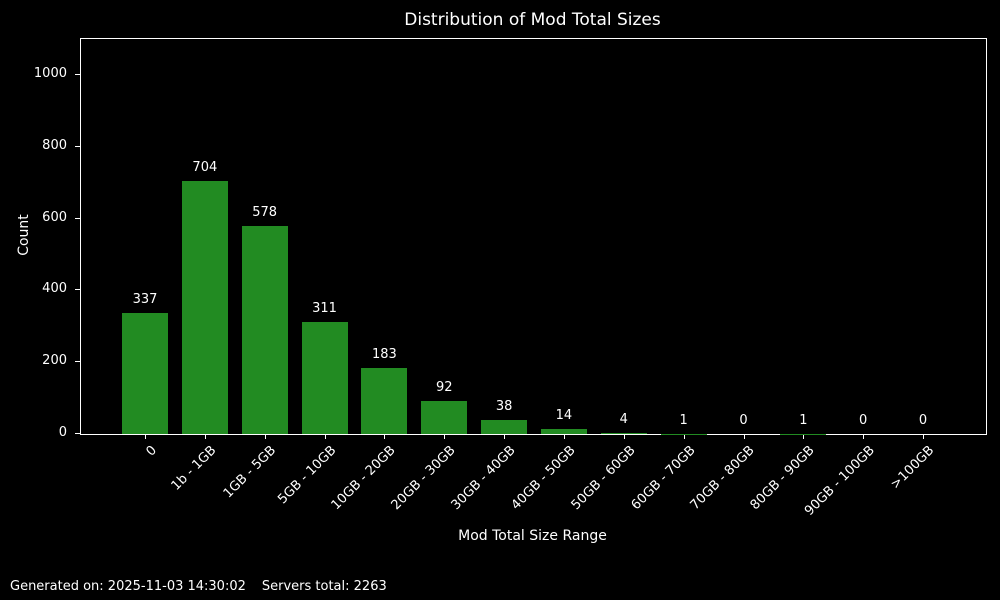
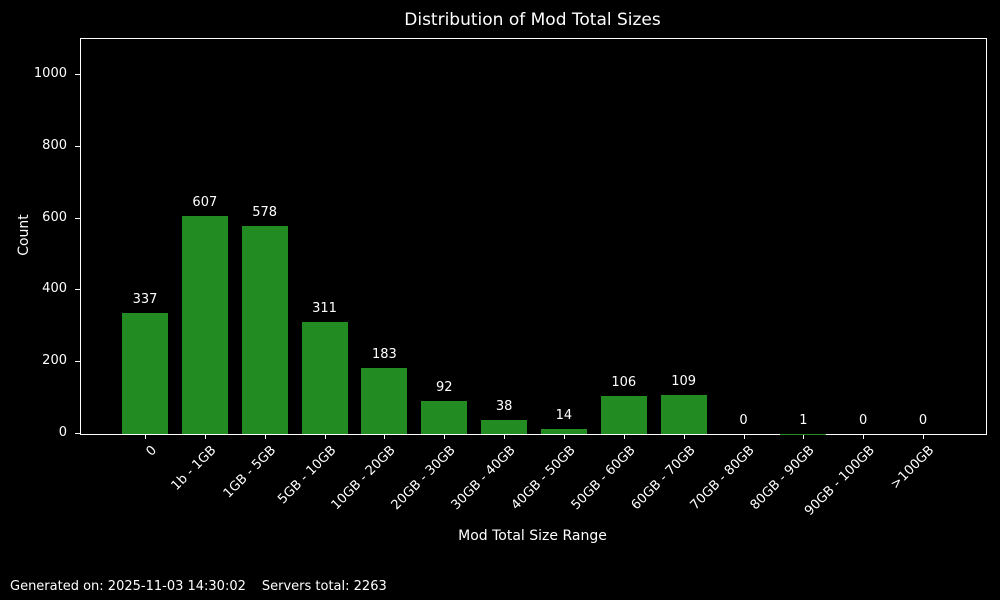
1b - 1GB: 704 -> 607
50GB - 60GB: 4 -> 106
60GB - 70GB: 1 -> 109
